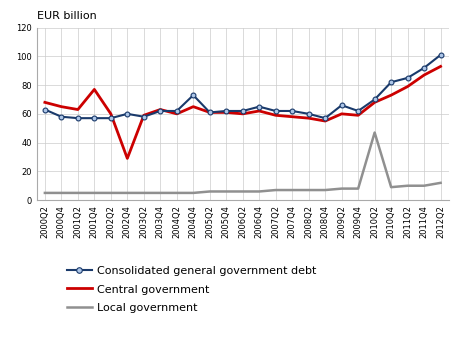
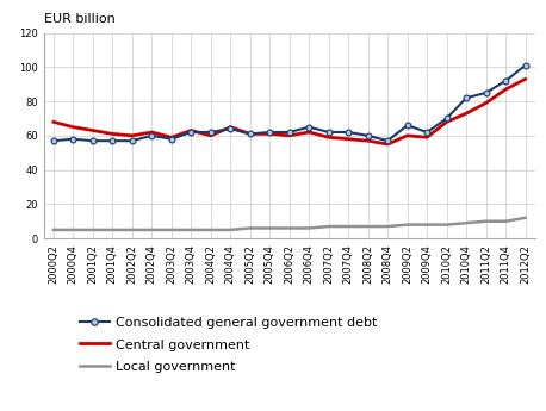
Consolidated general government debt/2000Q2: 63 -> 57
Central government/2001Q4: 77 -> 61
Central government/2002Q4: 29 -> 62
Consolidated general government debt/2004Q4: 73 -> 64
Local government/2010Q2: 47 -> 8
